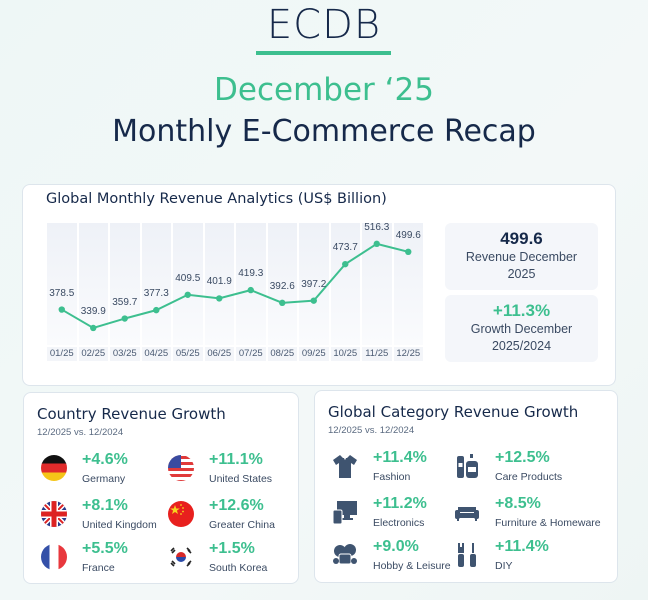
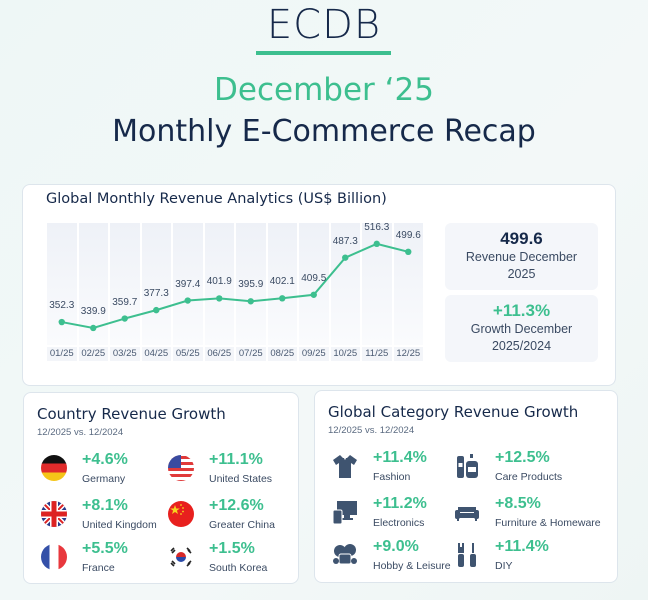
01/25: 378.5 -> 352.3
05/25: 409.5 -> 397.4
07/25: 419.3 -> 395.9
08/25: 392.6 -> 402.1
09/25: 397.2 -> 409.5
10/25: 473.7 -> 487.3
